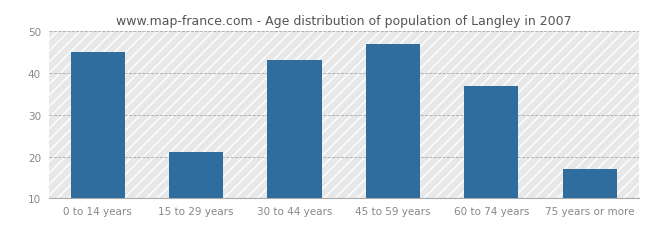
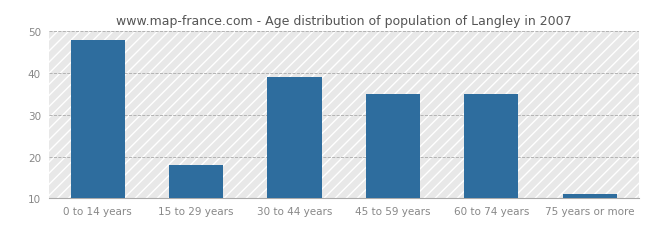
0 to 14 years: 45 -> 48
15 to 29 years: 21 -> 18
30 to 44 years: 43 -> 39
45 to 59 years: 47 -> 35
60 to 74 years: 37 -> 35
75 years or more: 17 -> 11
